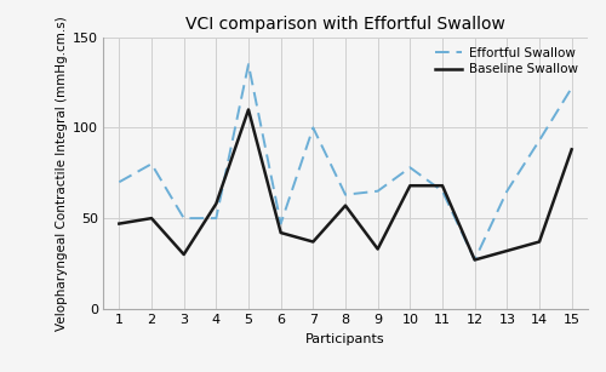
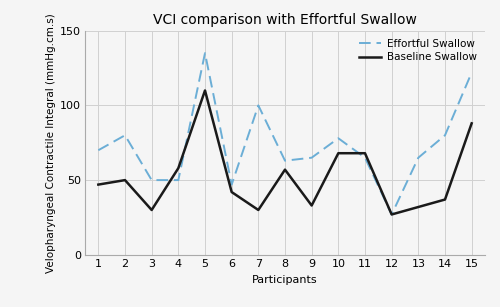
Baseline Swallow/7: 37 -> 30
Effortful Swallow/14: 93 -> 80
